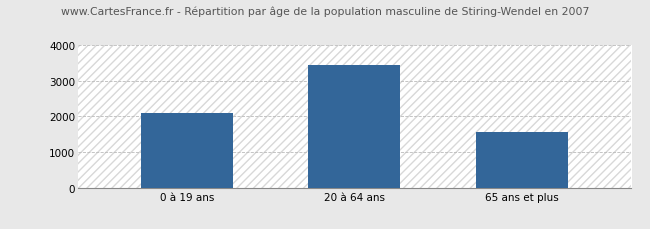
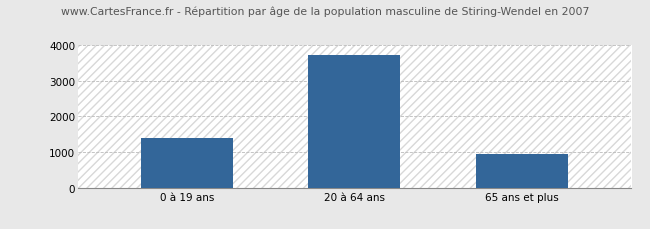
0 à 19 ans: 2100 -> 1390
20 à 64 ans: 3450 -> 3720
65 ans et plus: 1550 -> 940
